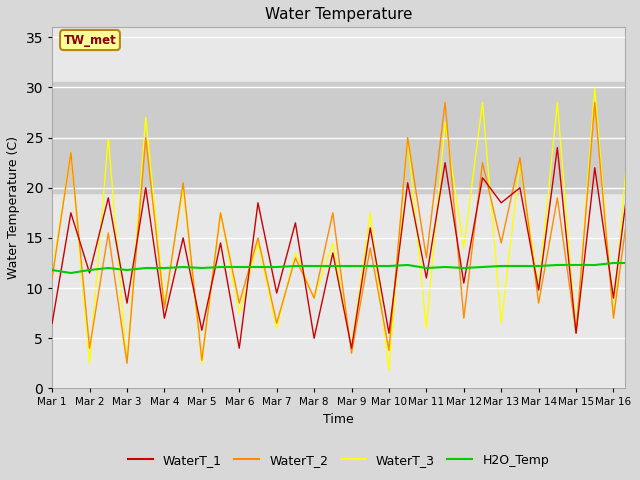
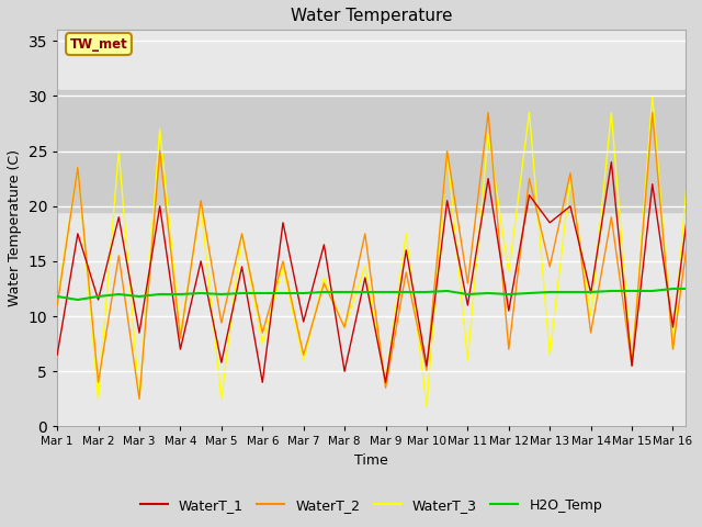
WaterT_2/Mar 5: 2.8 -> 9.4
WaterT_2/Mar 10: 3.8 -> 5.1
WaterT_1/Mar 14: 9.8 -> 12.1
